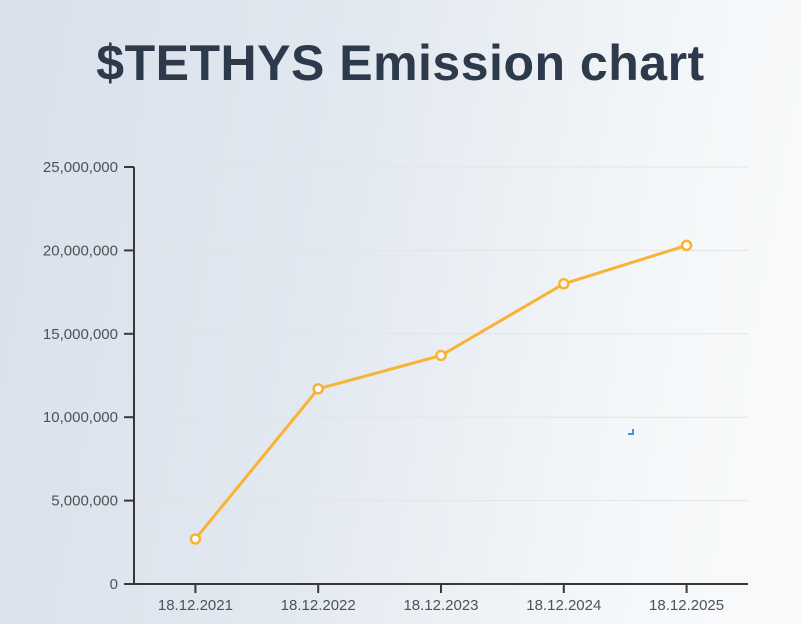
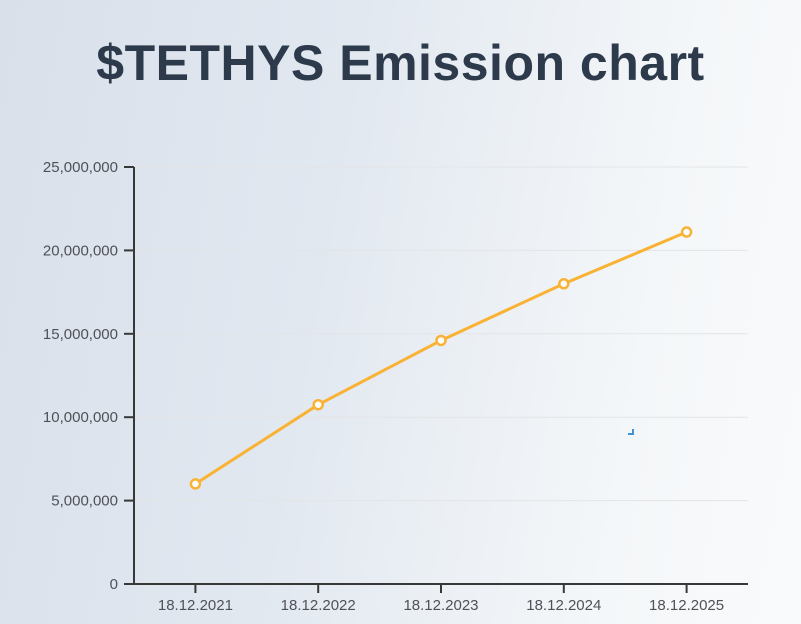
18.12.2021: 2700000 -> 6000000
18.12.2022: 11700000 -> 10800000
18.12.2023: 13700000 -> 14600000
18.12.2025: 20300000 -> 21100000
